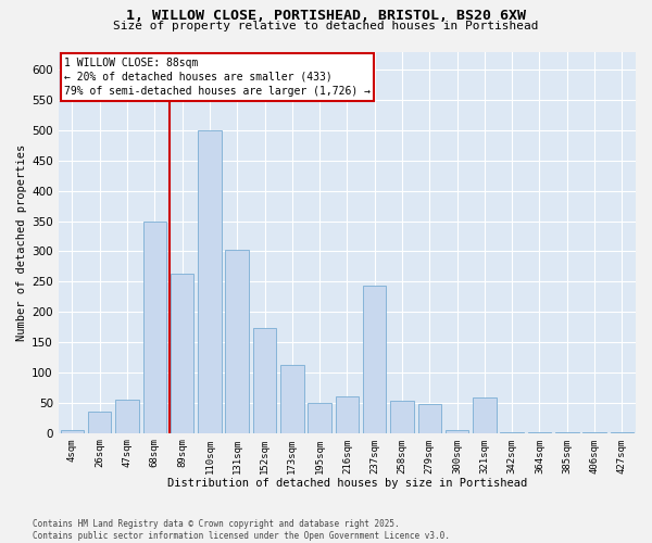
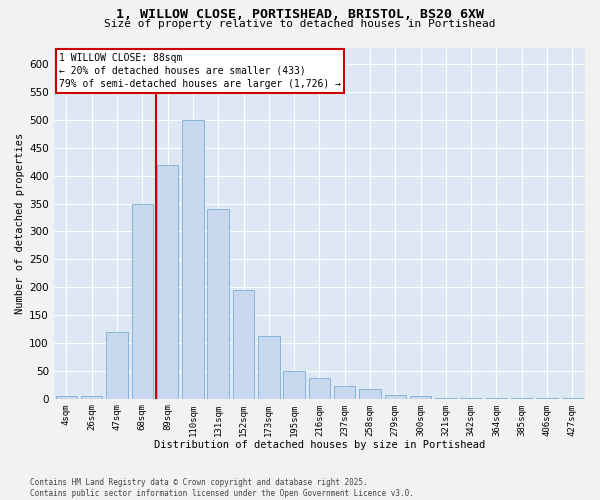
26sqm: 36 -> 5
47sqm: 56 -> 120
89sqm: 264 -> 420
131sqm: 302 -> 340
152sqm: 174 -> 195
216sqm: 60 -> 37
237sqm: 244 -> 22
258sqm: 54 -> 17
279sqm: 48 -> 7
321sqm: 58 -> 2
